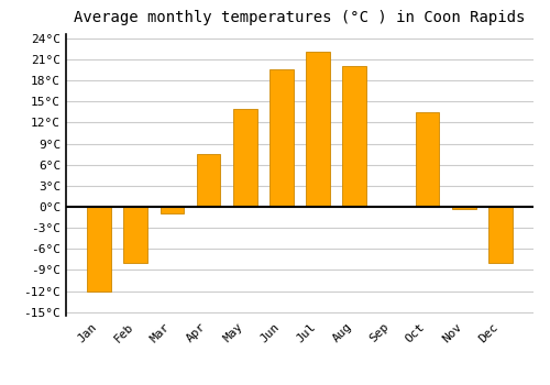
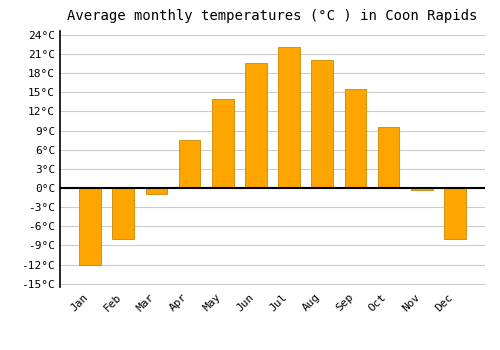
Sep: 0.2°C -> 15.5°C
Oct: 13.4°C -> 9.5°C
